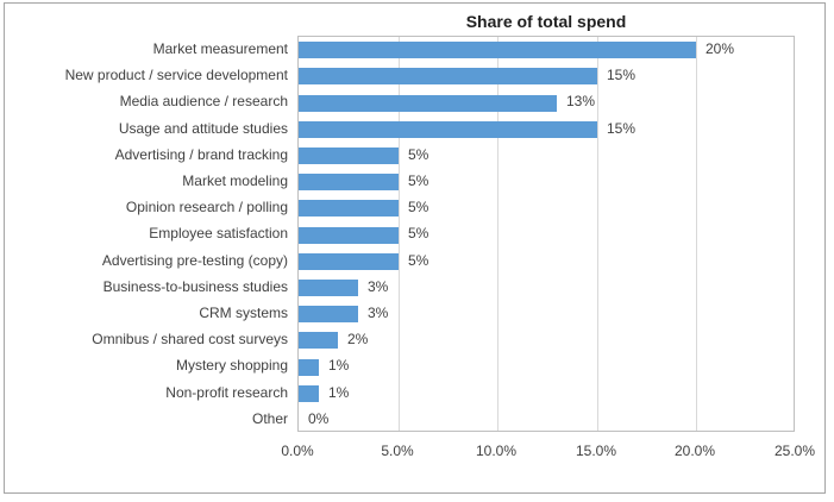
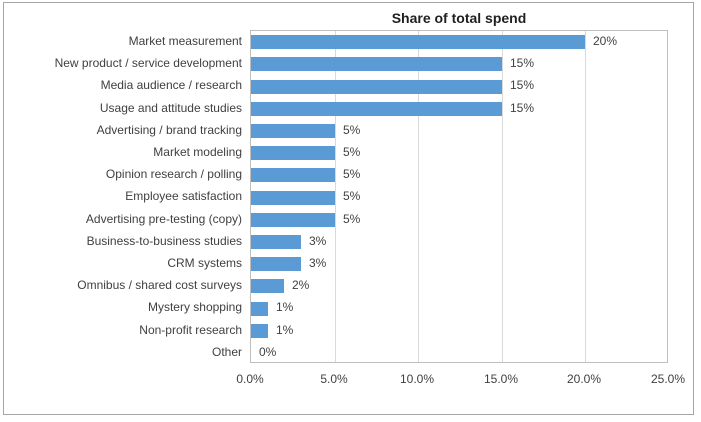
Media audience / research: 13% -> 15%
